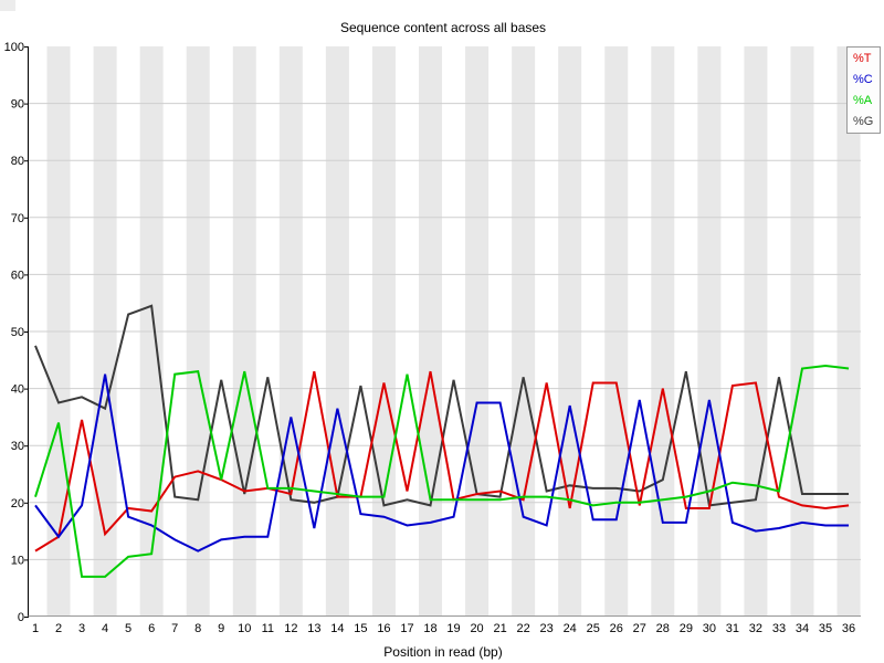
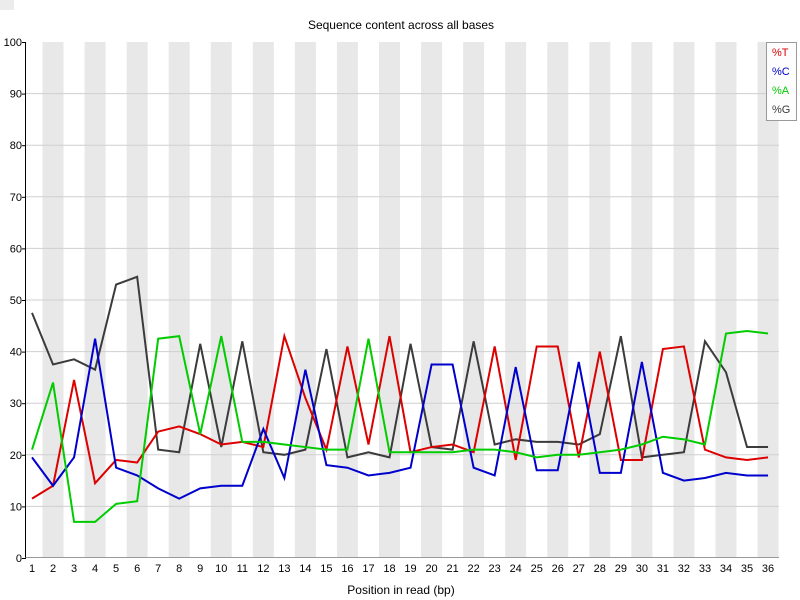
%C/12: 35 -> 25
%T/14: 21 -> 31
%G/34: 22 -> 36
